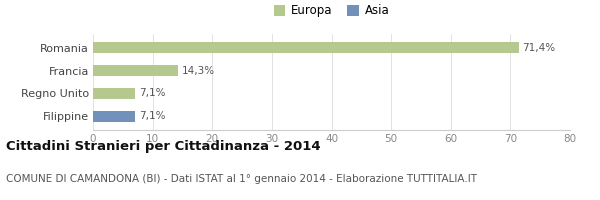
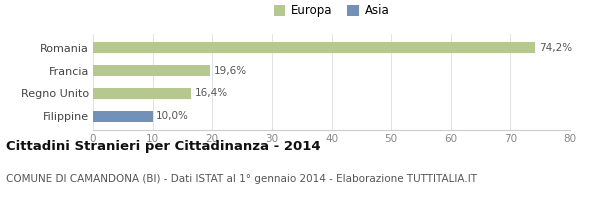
Romania: 71,4% -> 74,2%
Francia: 14,3% -> 19,6%
Regno Unito: 7,1% -> 16,4%
Filippine: 7,1% -> 10,0%
